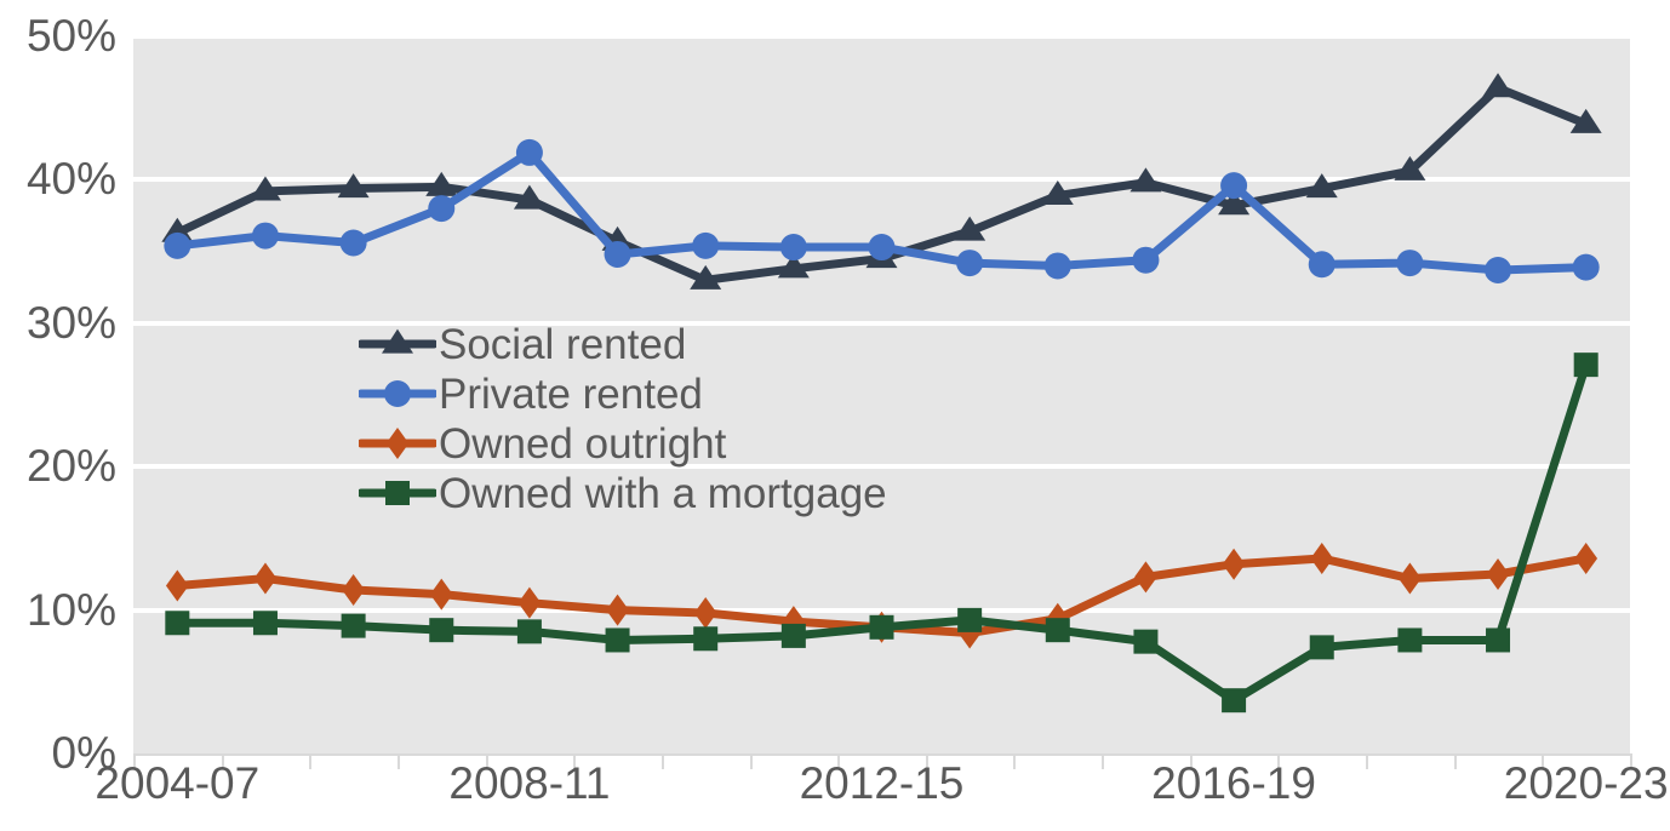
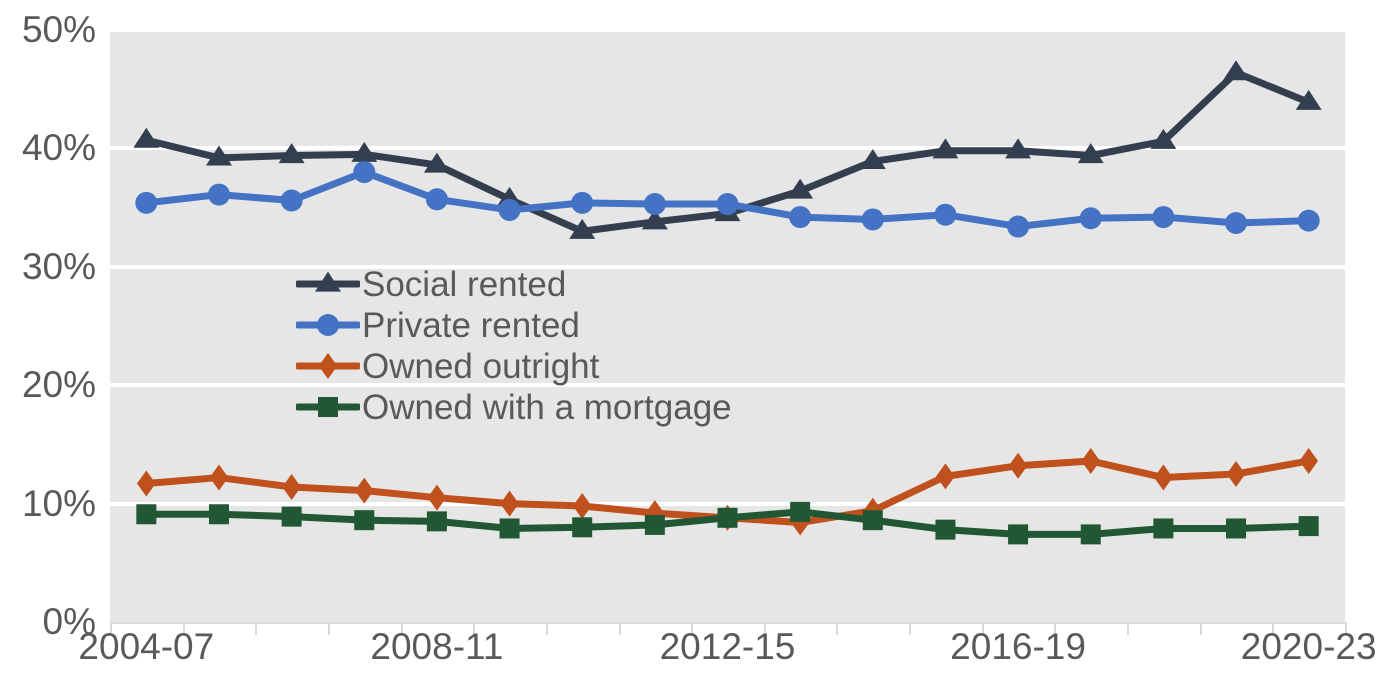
Social rented/2004-07: 36.3% -> 40.7%
Private rented/2008-11: 41.9% -> 35.7%
Social rented/2016-19: 38.2% -> 39.8%
Private rented/2016-19: 39.6% -> 33.4%
Owned with a mortgage/2016-19: 3.7% -> 7.4%
Owned with a mortgage/2020-23: 27.1% -> 8.1%
